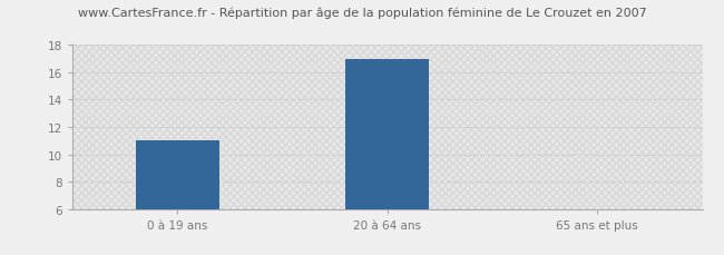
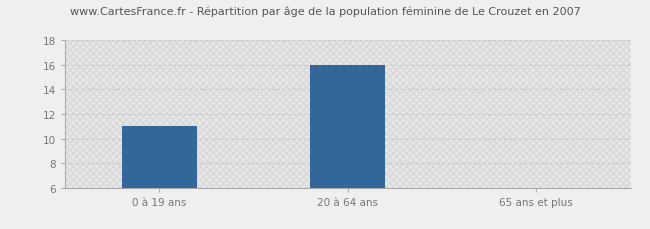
20 à 64 ans: 17.0 -> 16.0
